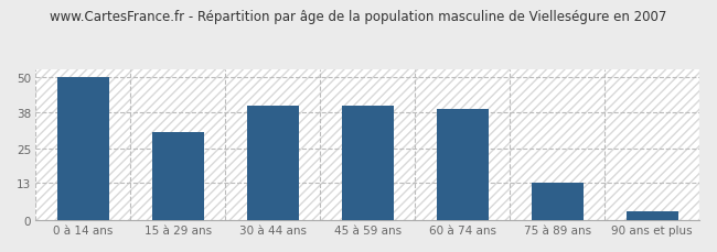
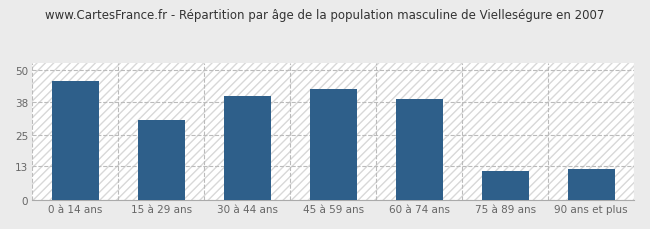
0 à 14 ans: 50 -> 46
45 à 59 ans: 40 -> 43
75 à 89 ans: 13 -> 11
90 ans et plus: 3 -> 12
